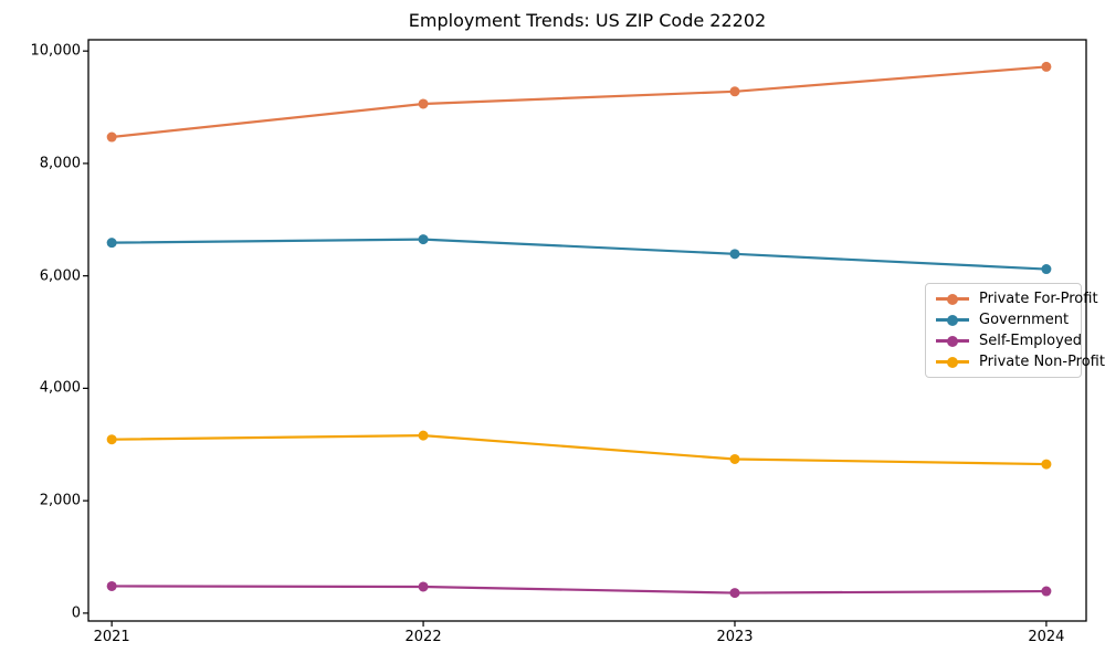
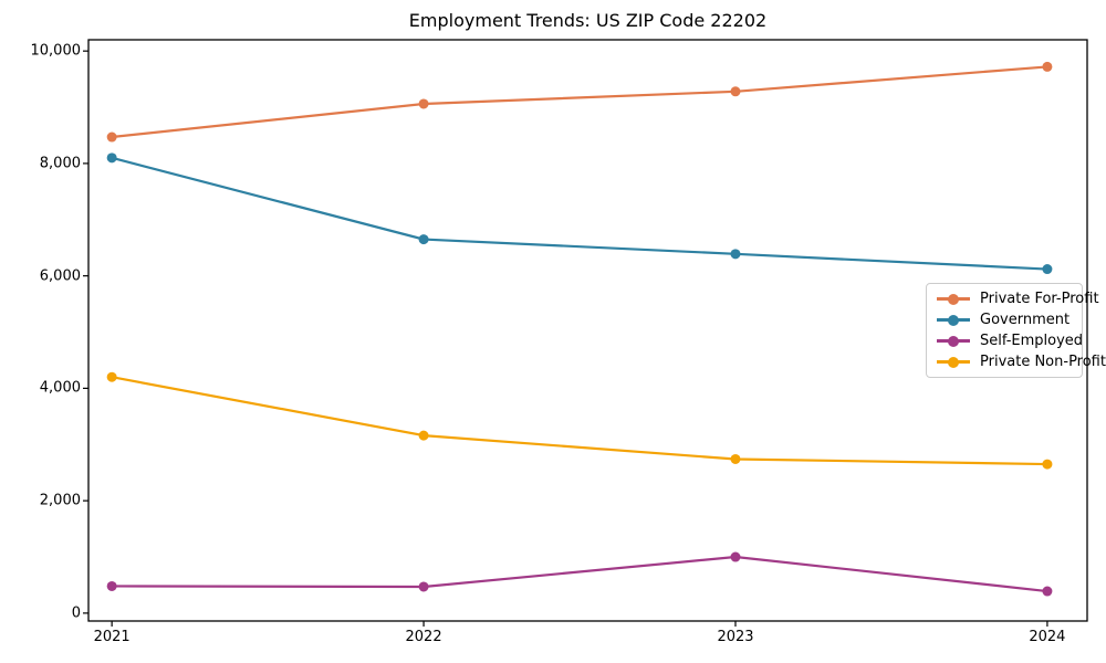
Government/2021: 6600 -> 8100
Private Non-Profit/2021: 3100 -> 4200
Self-Employed/2023: 400 -> 1000
